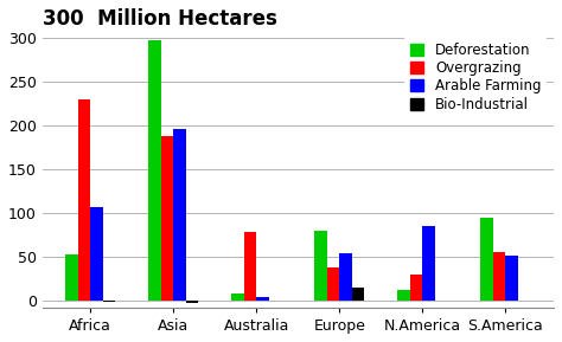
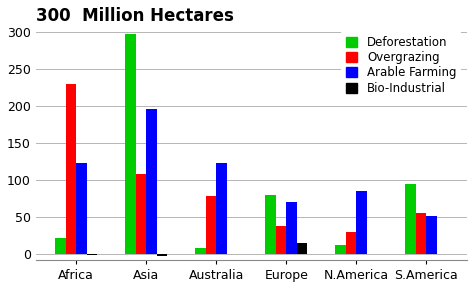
Deforestation/Africa: 53 -> 22
Arable Farming/Africa: 107 -> 124
Overgrazing/Asia: 188 -> 108
Arable Farming/Australia: 4 -> 124
Arable Farming/Europe: 54 -> 70
